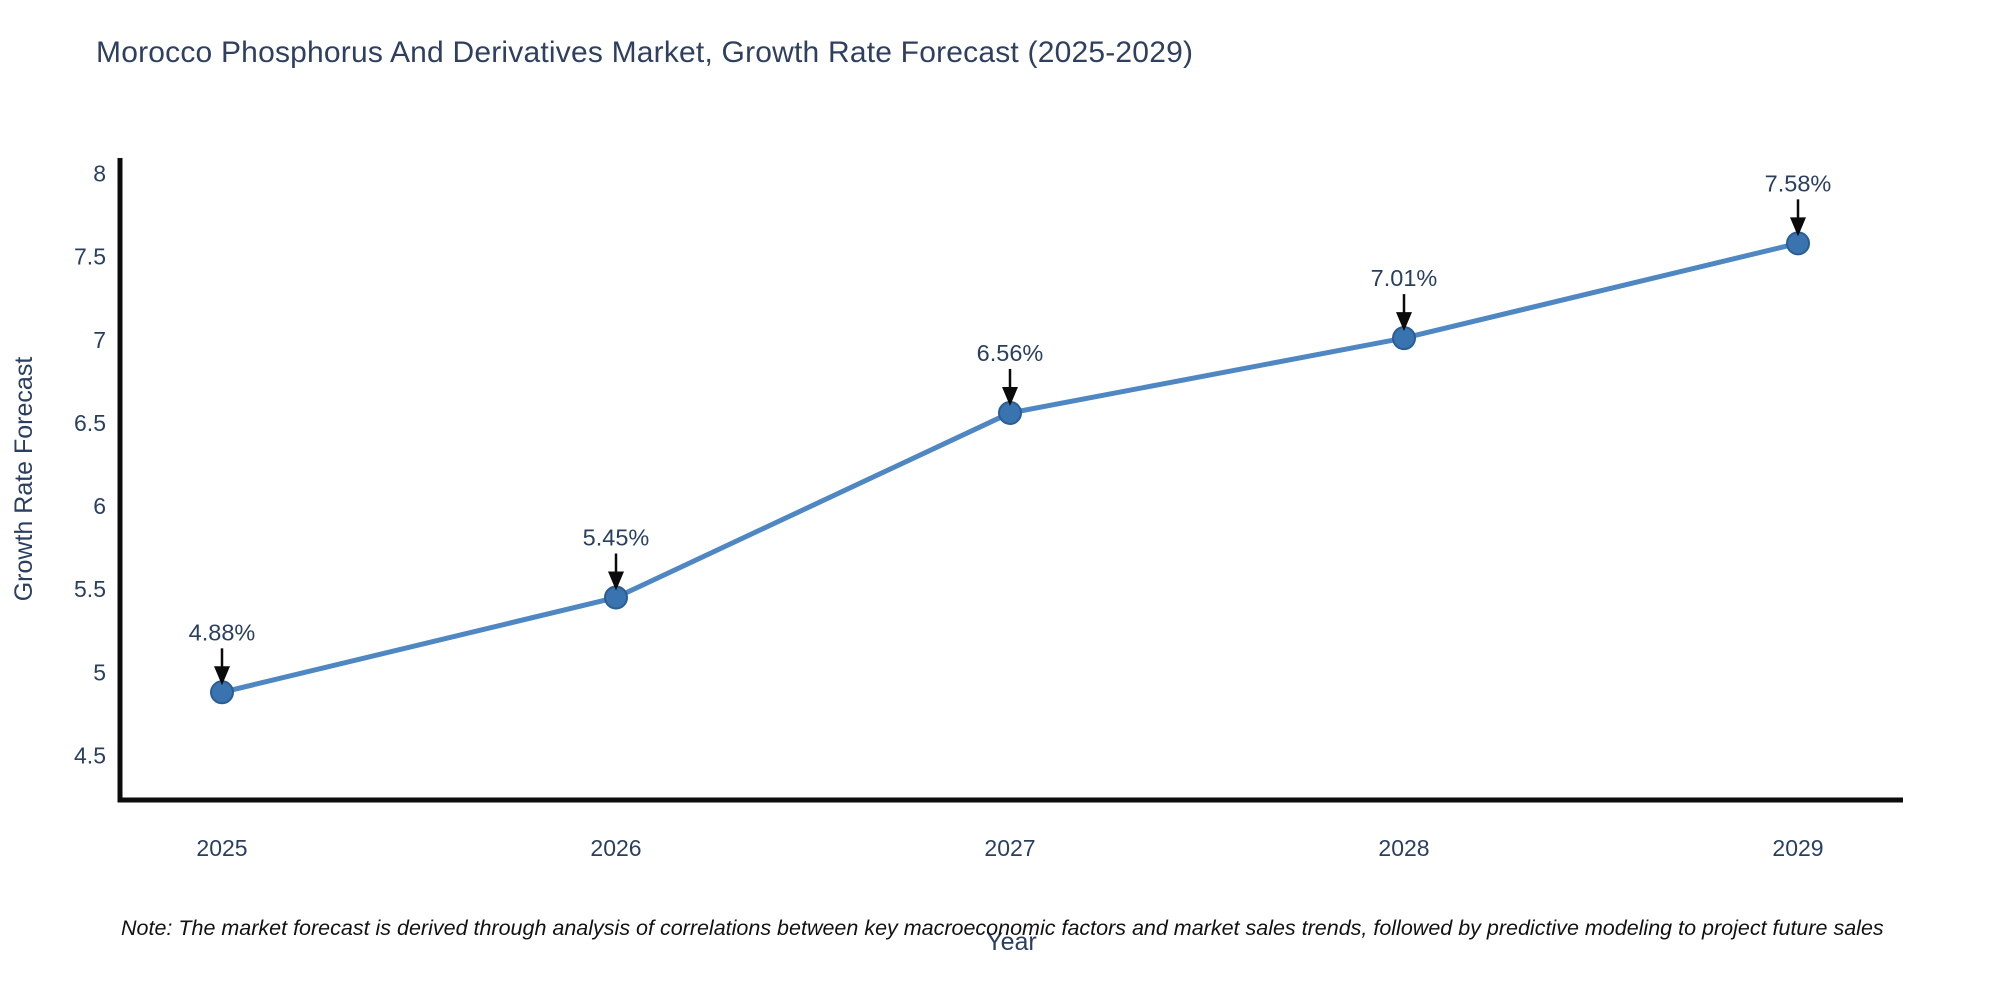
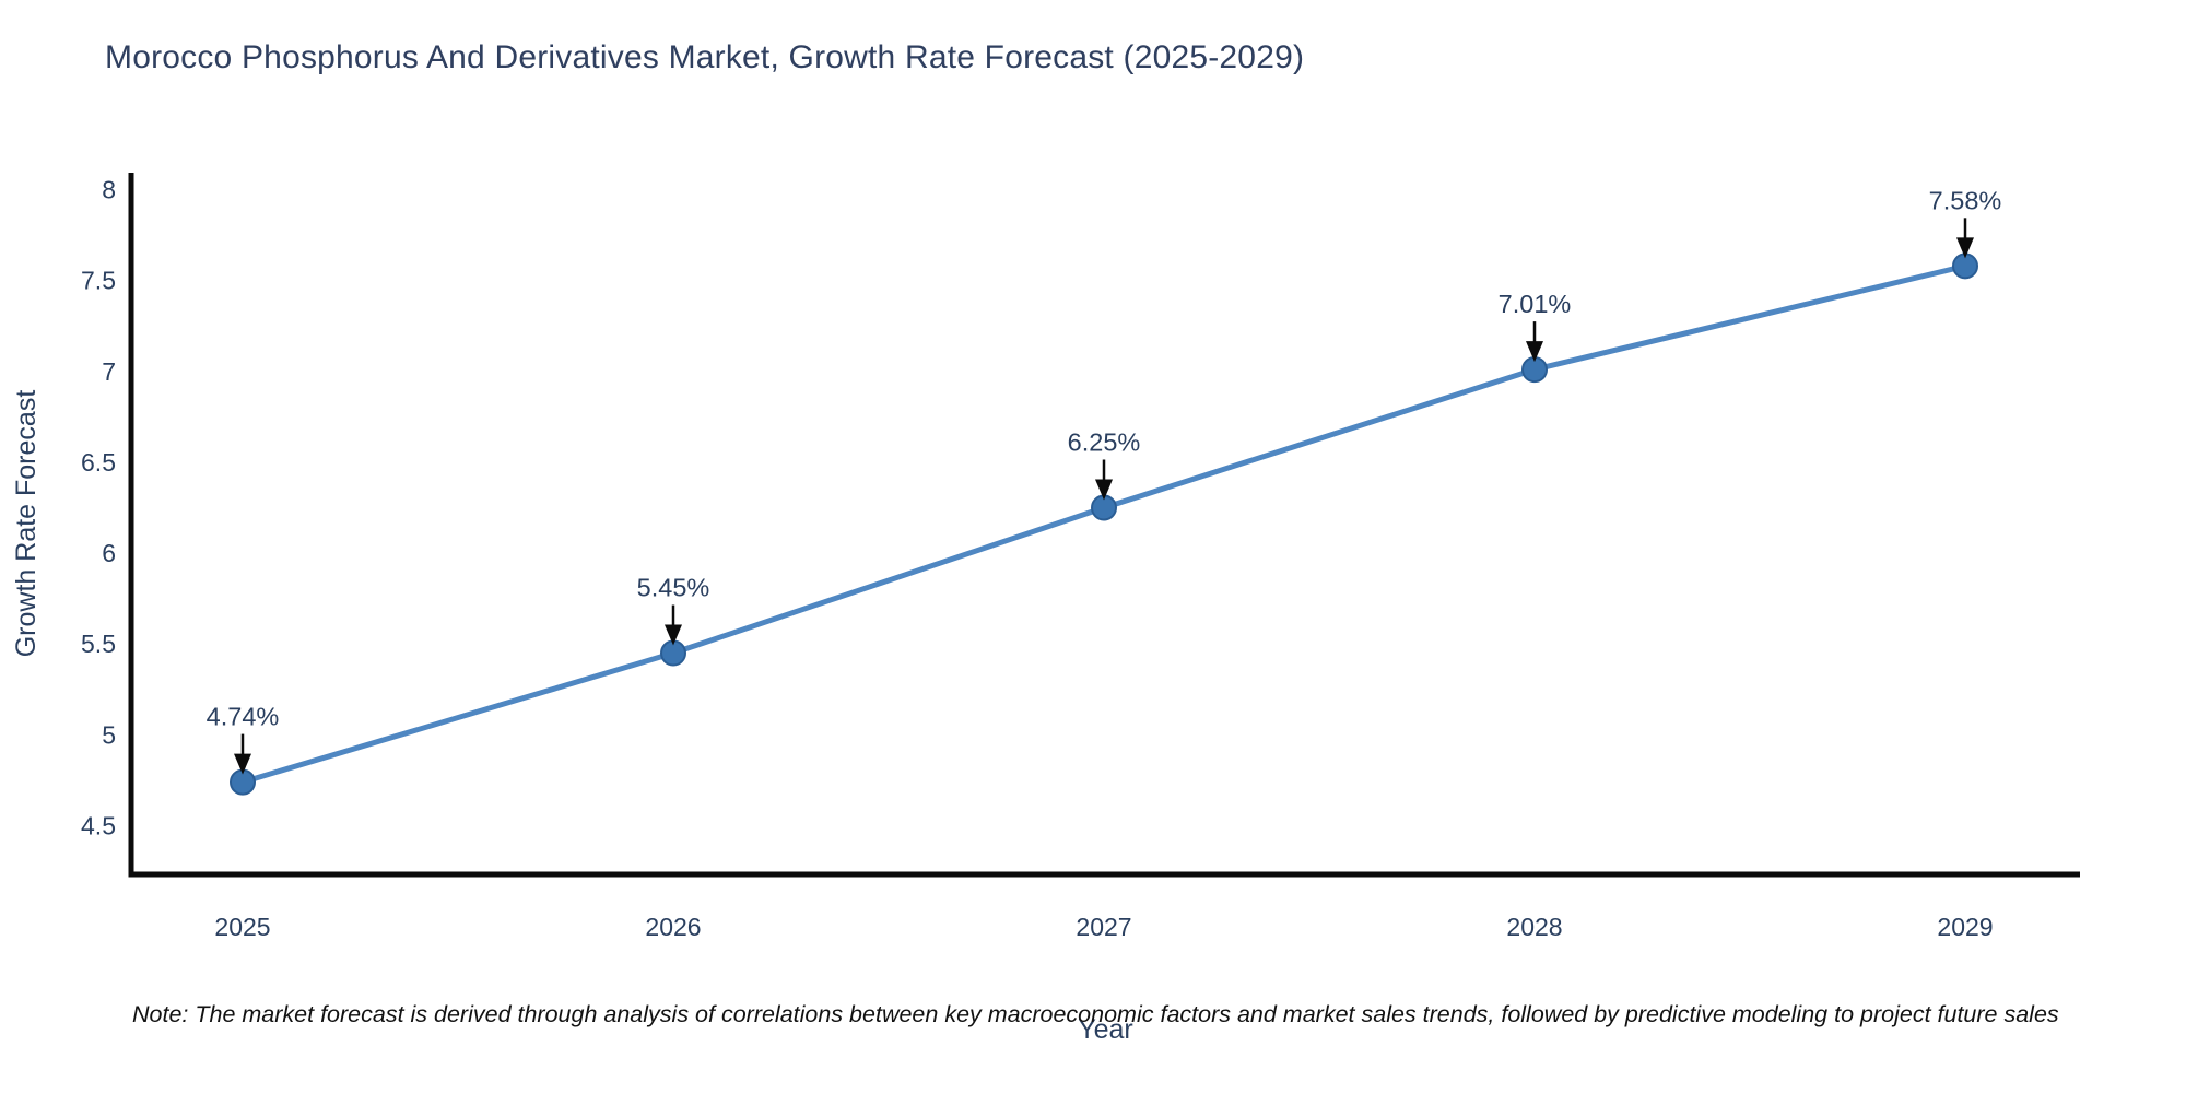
2025: 4.88% -> 4.74%
2027: 6.56% -> 6.25%
